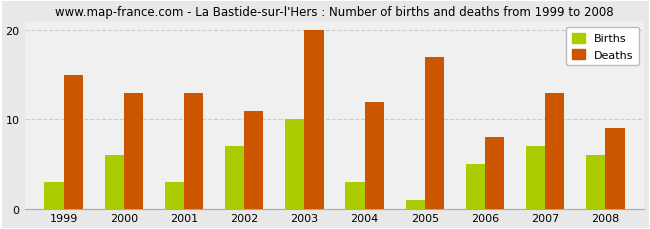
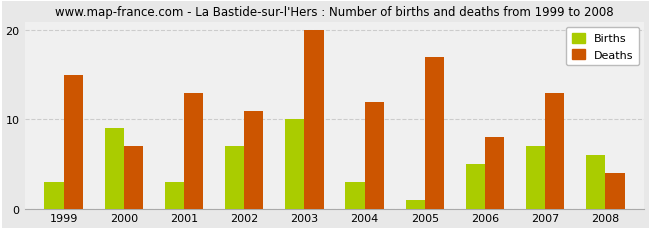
Births/2000: 6 -> 9
Deaths/2000: 13 -> 7
Deaths/2008: 9 -> 4
